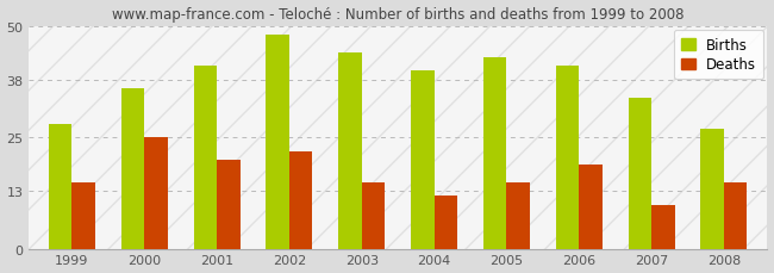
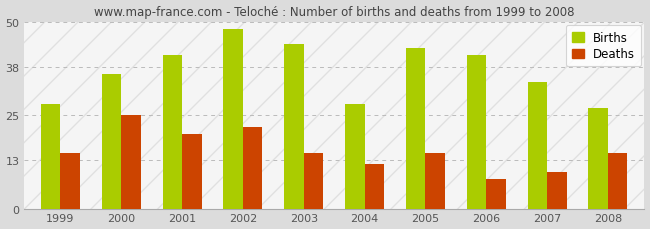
Births/2004: 40 -> 28
Deaths/2006: 19 -> 8
